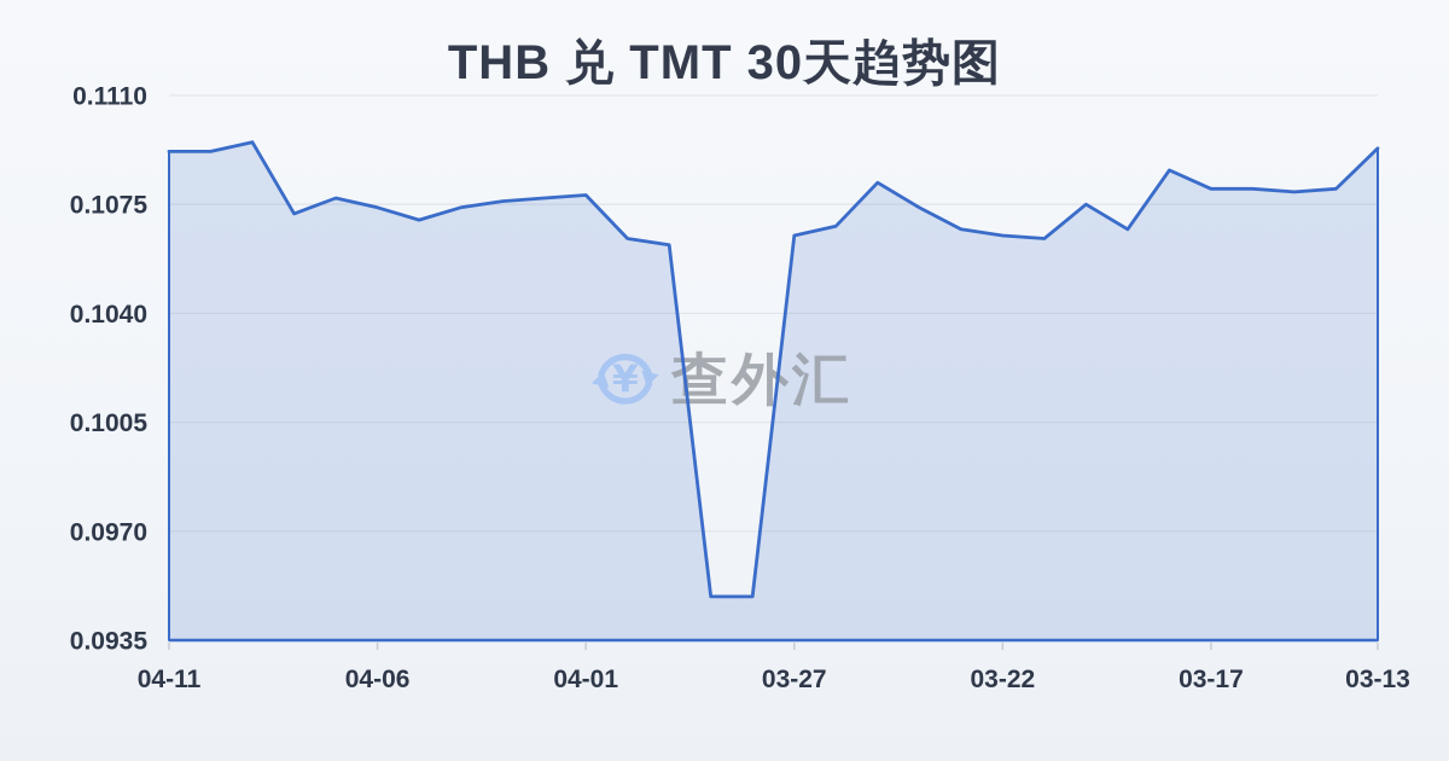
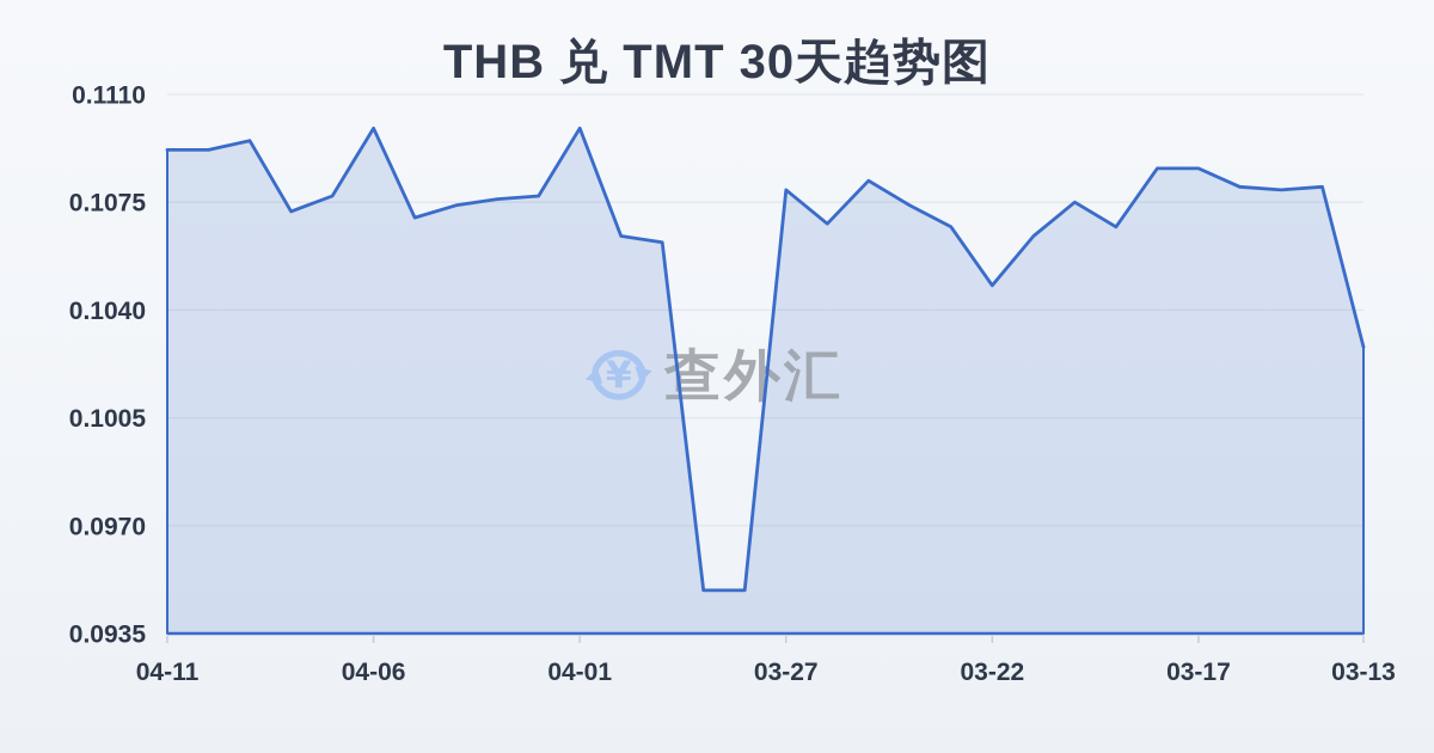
04-06: 0.1074 -> 0.1099
04-01: 0.1078 -> 0.1099
03-27: 0.1065 -> 0.1079
03-22: 0.1065 -> 0.1048
03-17: 0.1080 -> 0.1086
03-13: 0.1093 -> 0.1028
